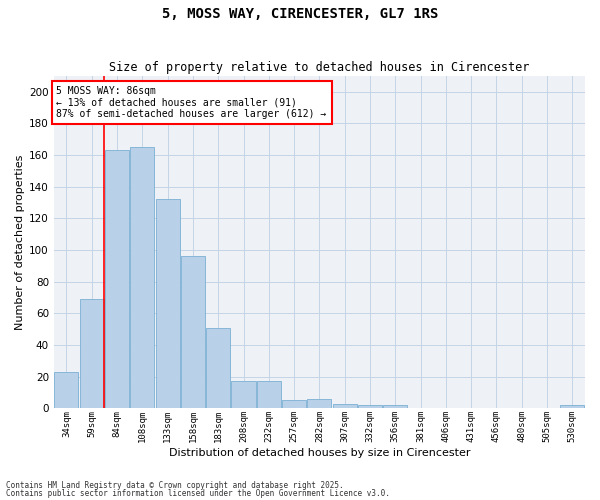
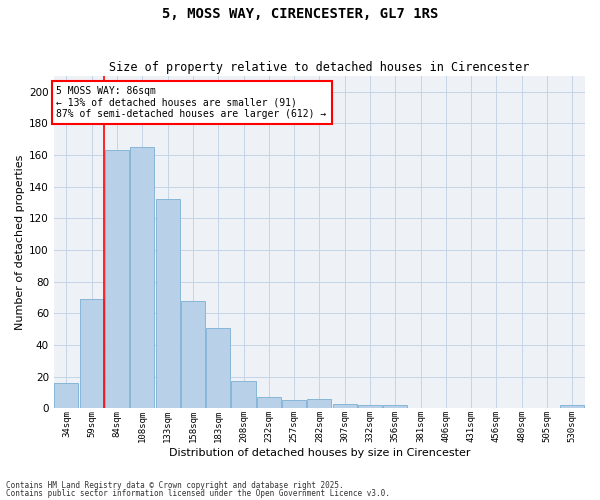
34sqm: 23 -> 16
158sqm: 96 -> 68
232sqm: 17 -> 7
